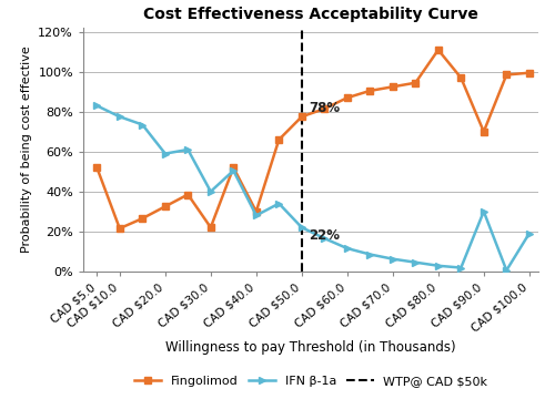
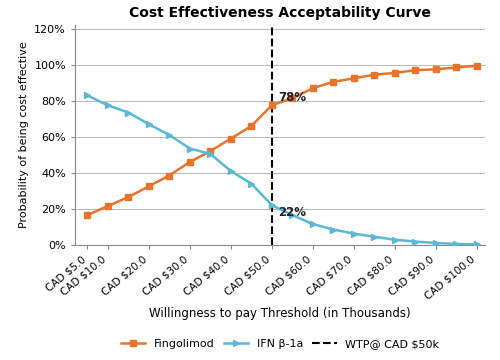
Fingolimod/CAD $5.0: 52% -> 17%
IFN β-1a/CAD $20.0: 59% -> 67%
Fingolimod/CAD $30.0: 22% -> 46%
IFN β-1a/CAD $30.0: 40% -> 54%
Fingolimod/CAD $40.0: 30% -> 59%
IFN β-1a/CAD $40.0: 28% -> 41%
Fingolimod/CAD $80.0: 111% -> 95%
Fingolimod/CAD $90.0: 70% -> 97%
IFN β-1a/CAD $90.0: 30% -> 1%
IFN β-1a/CAD $100.0: 19% -> 0%
